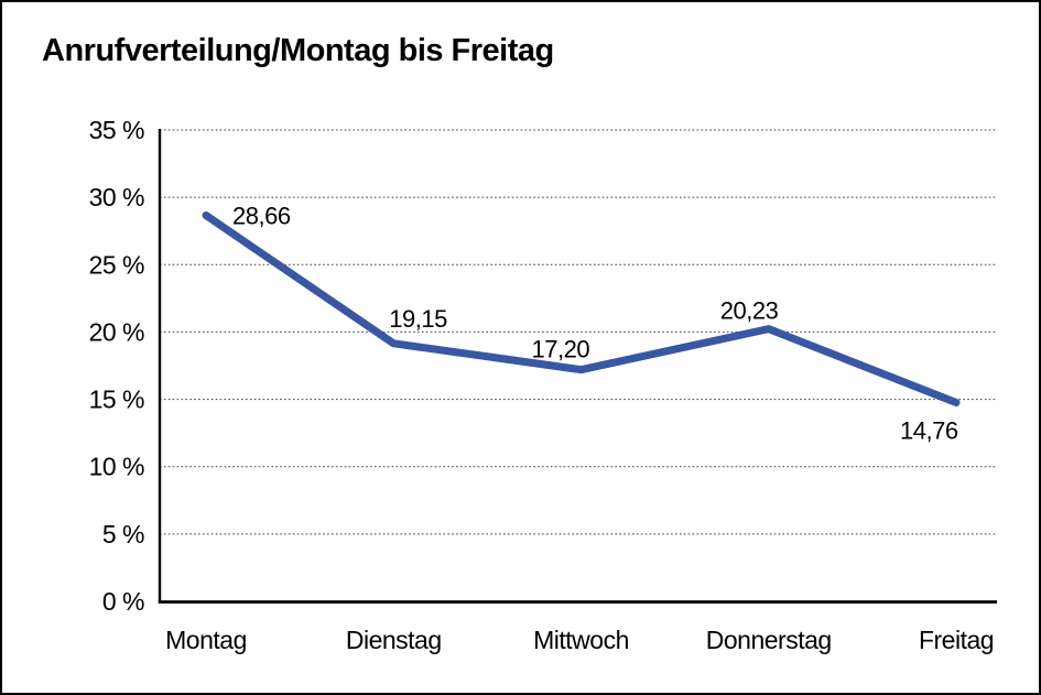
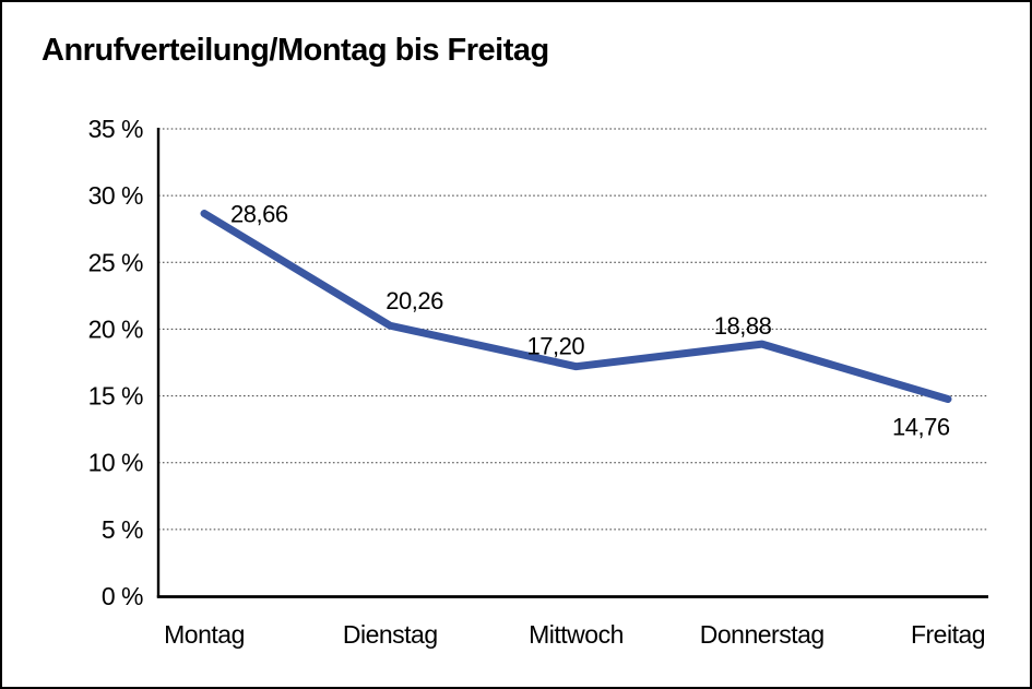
Dienstag: 19,15 -> 20,26
Donnerstag: 20,23 -> 18,88
